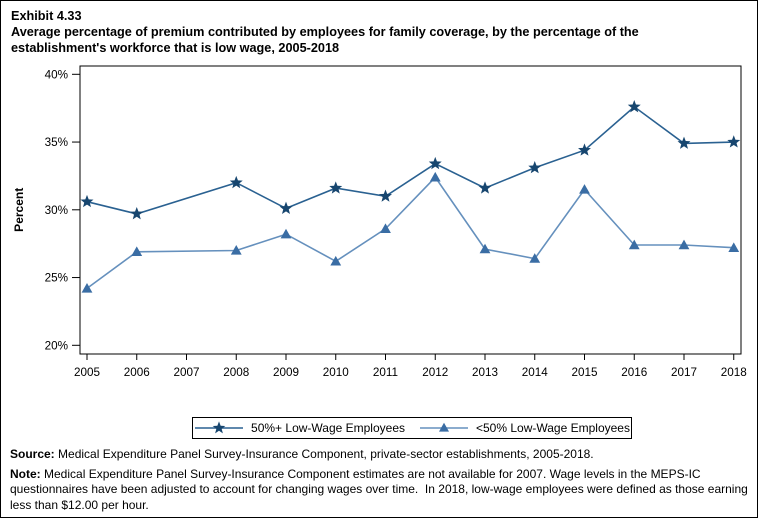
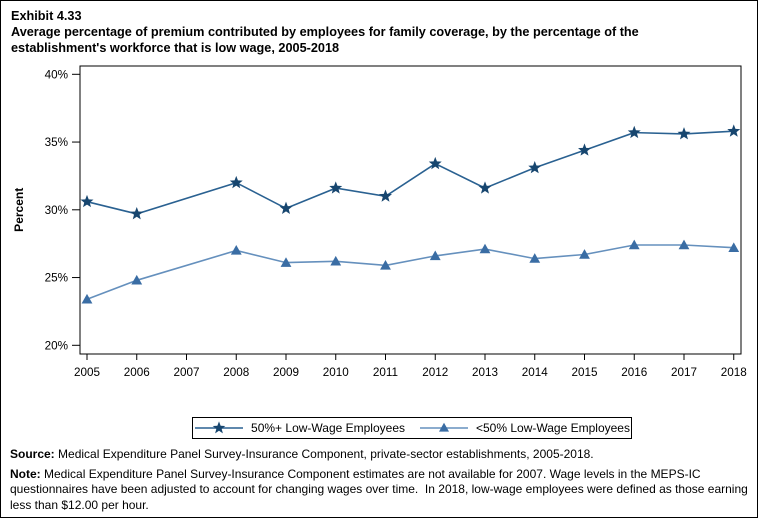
<50% Low-Wage Employees/2005: 24.2% -> 23.4%
<50% Low-Wage Employees/2006: 26.9% -> 24.8%
<50% Low-Wage Employees/2009: 28.2% -> 26.1%
<50% Low-Wage Employees/2011: 28.6% -> 25.9%
<50% Low-Wage Employees/2012: 32.4% -> 26.6%
<50% Low-Wage Employees/2015: 31.5% -> 26.7%
50%+ Low-Wage Employees/2016: 37.6% -> 35.7%
50%+ Low-Wage Employees/2017: 34.9% -> 35.6%
50%+ Low-Wage Employees/2018: 35.0% -> 35.8%
